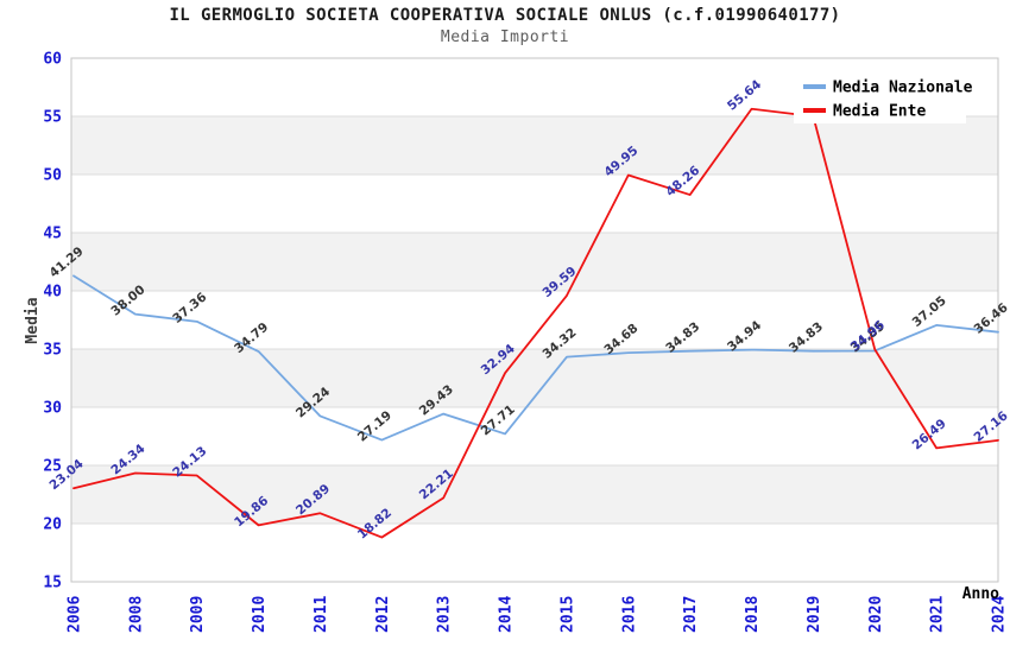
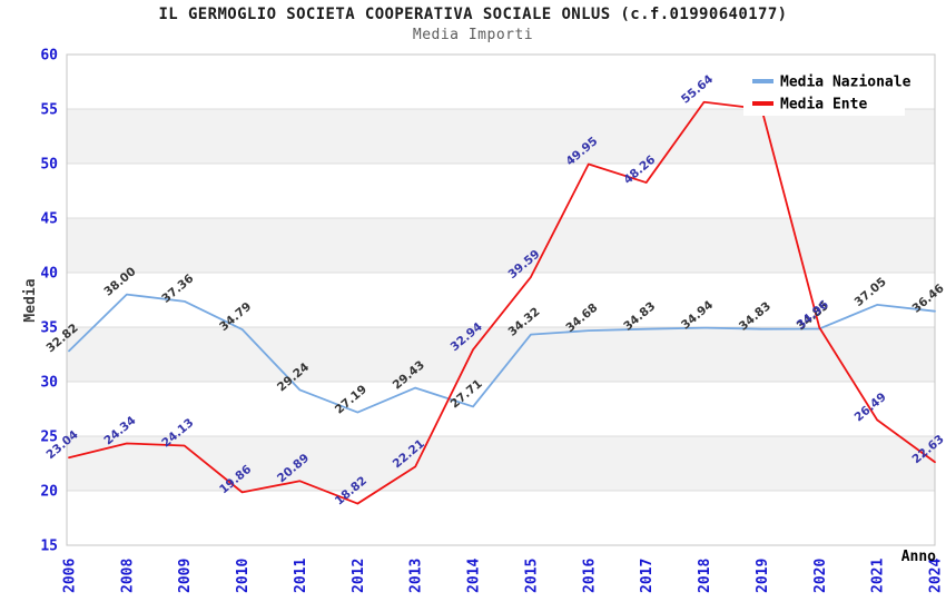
Media Nazionale/2006: 41.29 -> 32.82
Media Ente/2024: 27.16 -> 22.63
